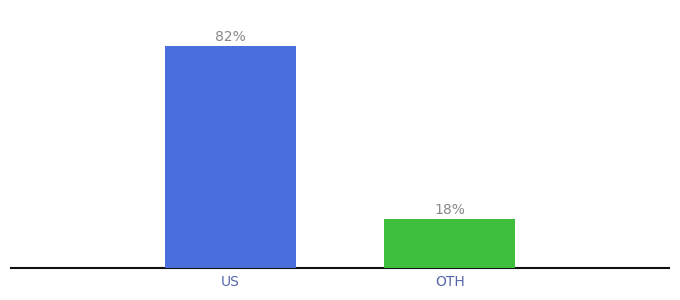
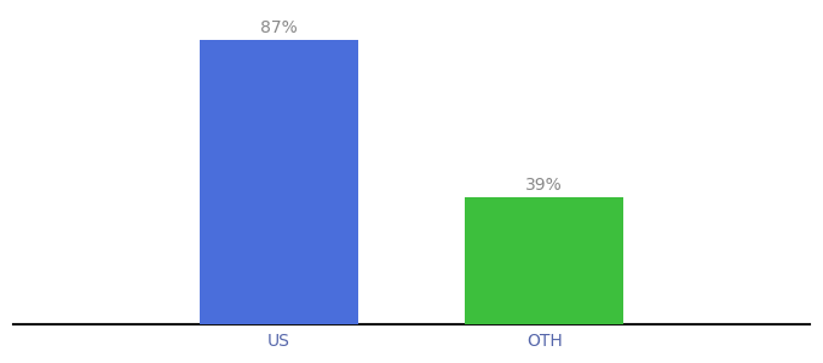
US: 82% -> 87%
OTH: 18% -> 39%
